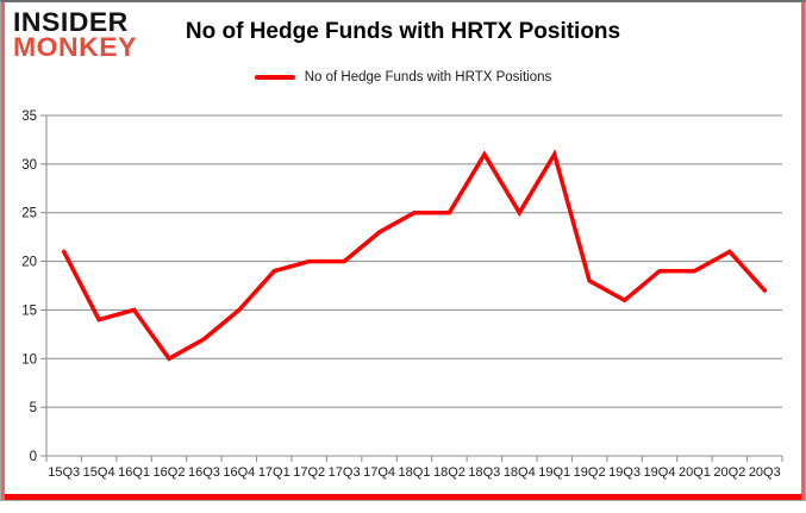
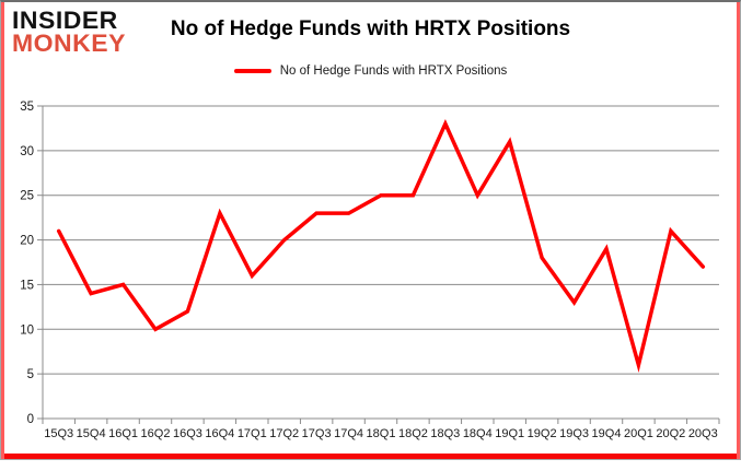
16Q4: 15 -> 23
17Q1: 19 -> 16
17Q3: 20 -> 23
18Q3: 31 -> 33
19Q3: 16 -> 13
20Q1: 19 -> 6
